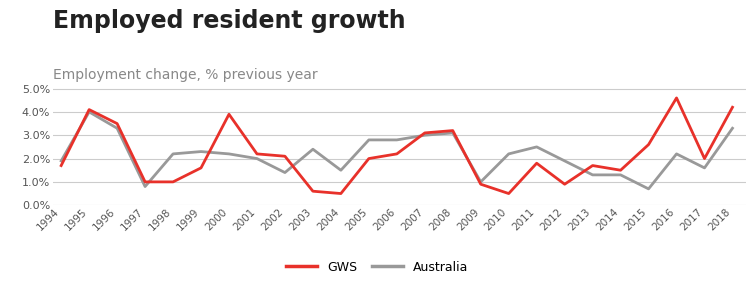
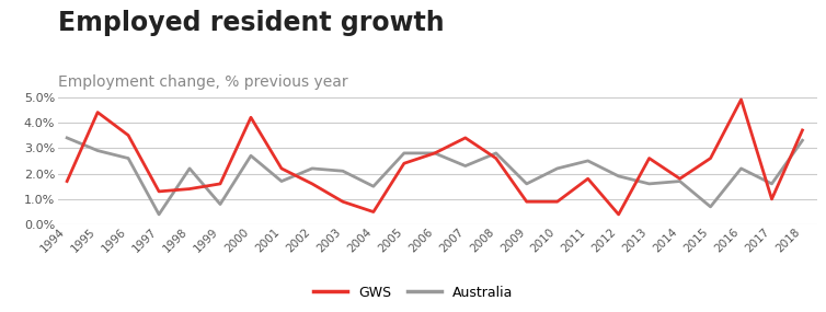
Australia/1994: 1.9% -> 3.4%
GWS/1995: 4.1% -> 4.4%
Australia/1995: 4.0% -> 2.9%
Australia/1996: 3.3% -> 2.6%
GWS/1997: 1.0% -> 1.3%
Australia/1997: 0.8% -> 0.4%
GWS/1998: 1.0% -> 1.4%
Australia/1999: 2.3% -> 0.8%
GWS/2000: 3.9% -> 4.2%
Australia/2000: 2.2% -> 2.7%
Australia/2001: 2.0% -> 1.7%
GWS/2002: 2.1% -> 1.6%
Australia/2002: 1.4% -> 2.2%
GWS/2003: 0.6% -> 0.9%
Australia/2003: 2.4% -> 2.1%
GWS/2005: 2.0% -> 2.4%
GWS/2006: 2.2% -> 2.8%
GWS/2007: 3.1% -> 3.4%
Australia/2007: 3.0% -> 2.3%
GWS/2008: 3.2% -> 2.6%
Australia/2008: 3.1% -> 2.8%
Australia/2009: 1.0% -> 1.6%
GWS/2010: 0.5% -> 0.9%
GWS/2012: 0.9% -> 0.4%
GWS/2013: 1.7% -> 2.6%
Australia/2013: 1.3% -> 1.6%
GWS/2014: 1.5% -> 1.8%
Australia/2014: 1.3% -> 1.7%
GWS/2016: 4.6% -> 4.9%
GWS/2017: 2.0% -> 1.0%
GWS/2018: 4.2% -> 3.7%
